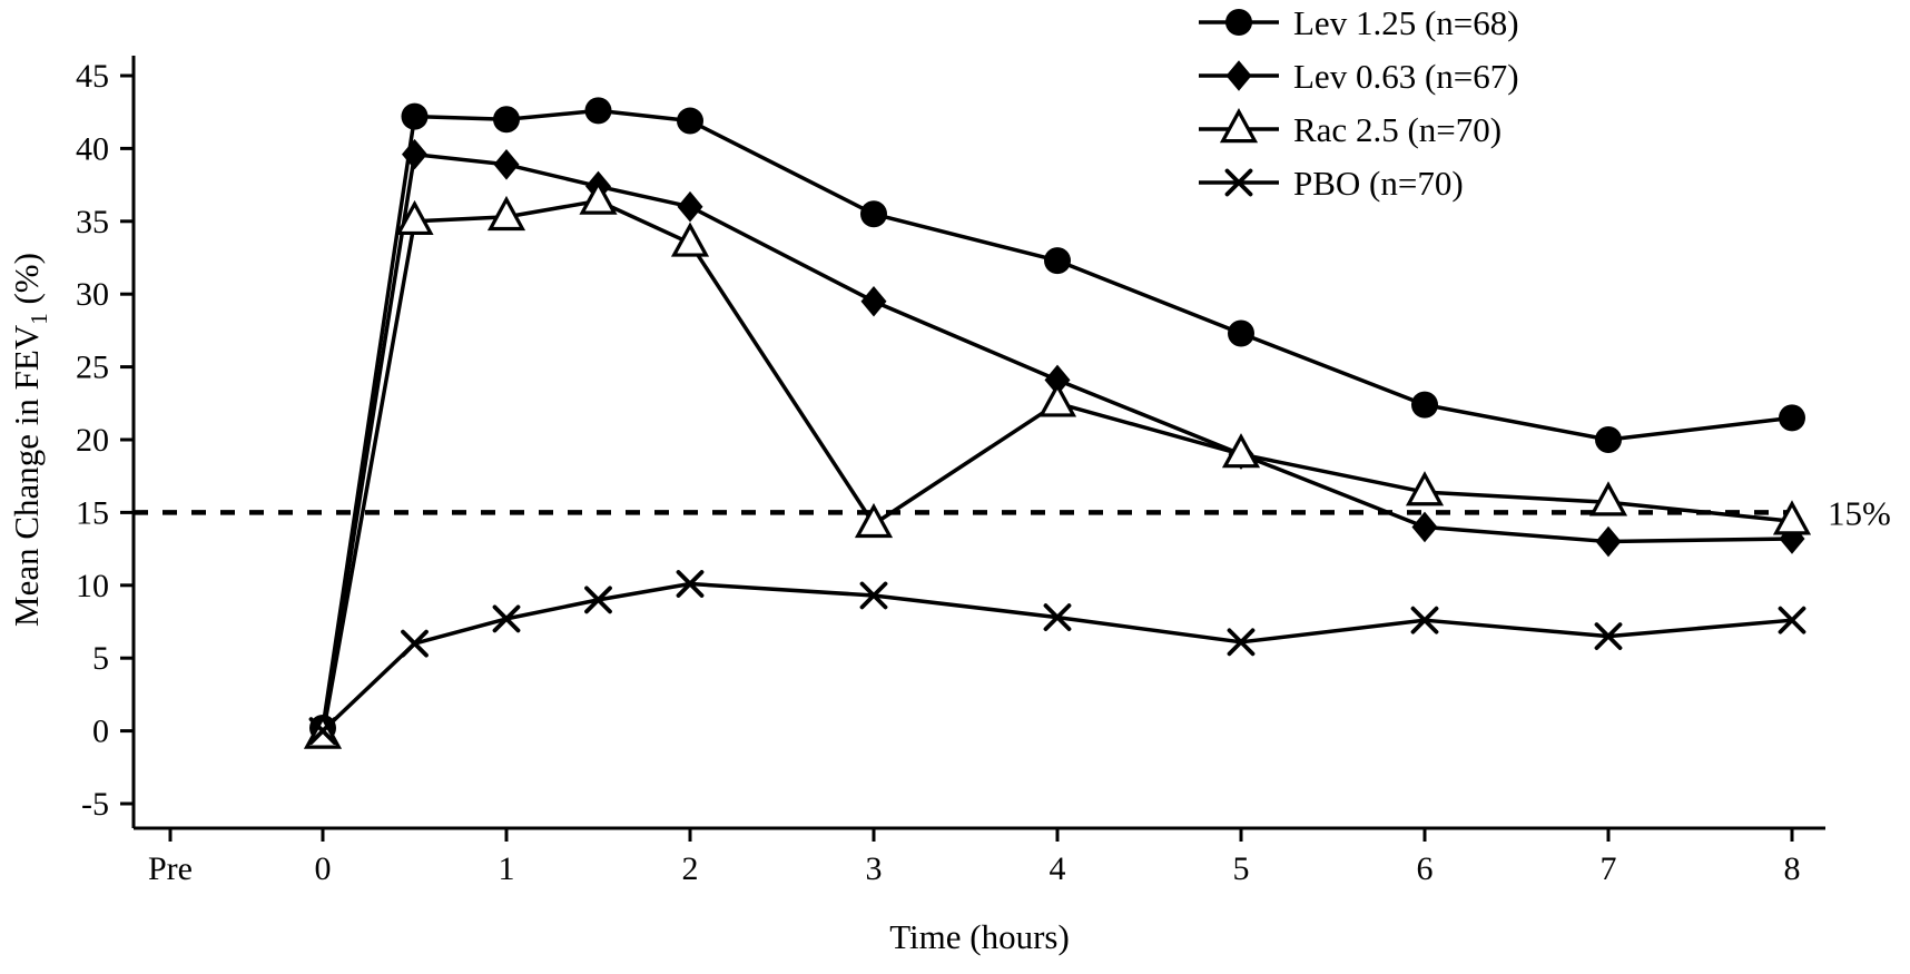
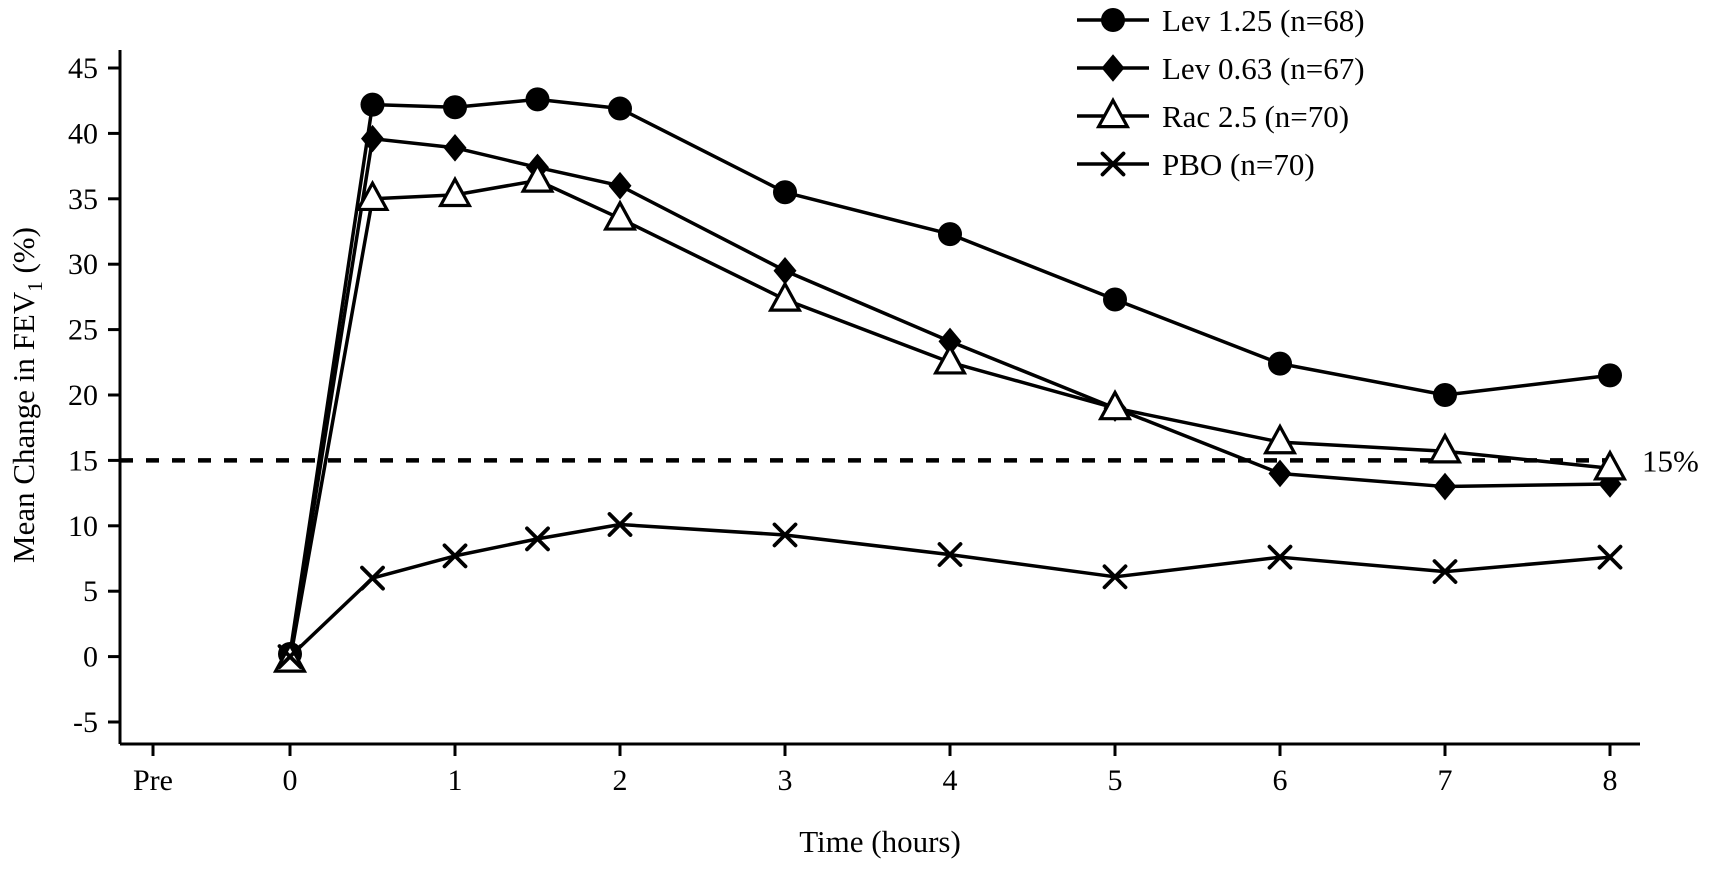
Rac 2.5 (n=70)/3: 14.2 -> 27.3
